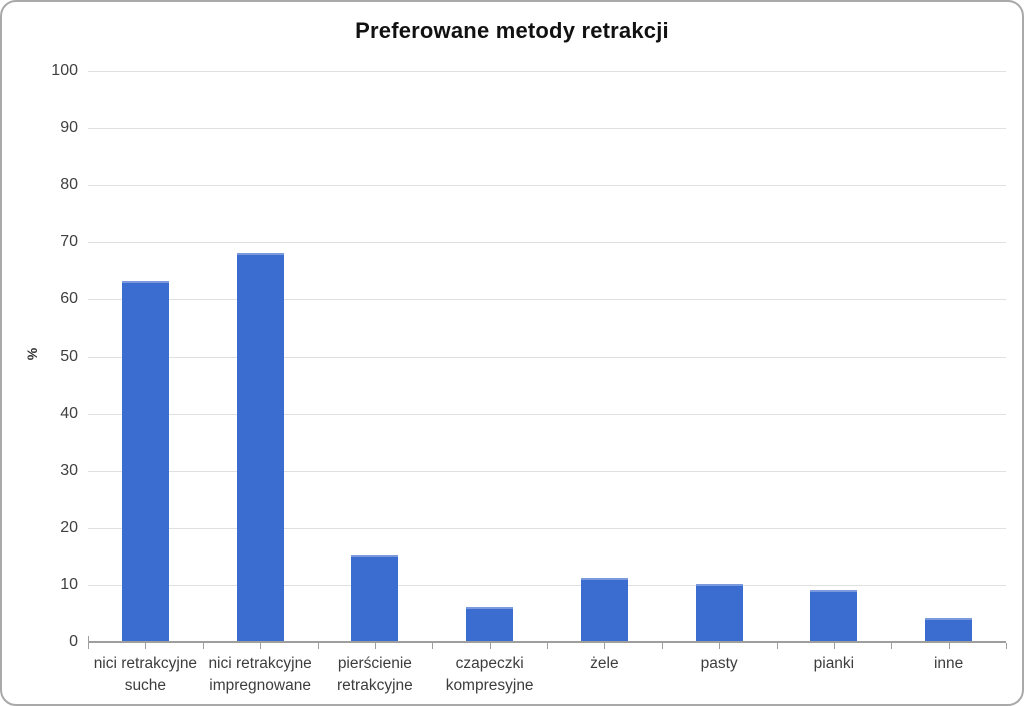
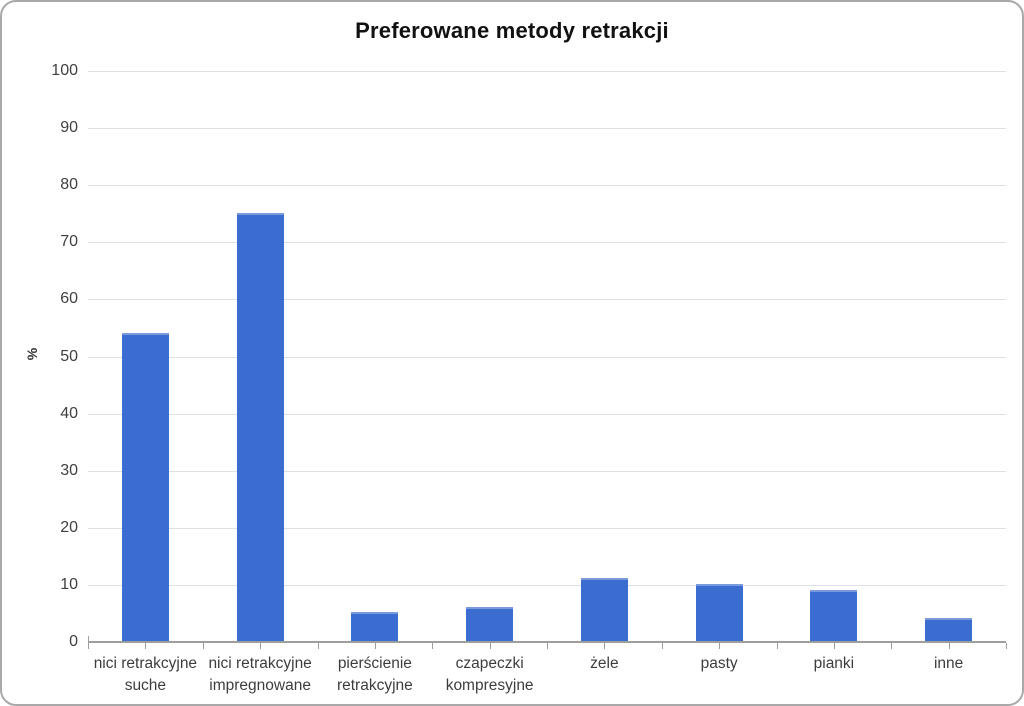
nici retrakcyjne suche: 63 -> 54
nici retrakcyjne impregnowane: 68 -> 75
pierścienie retrakcyjne: 15 -> 5
